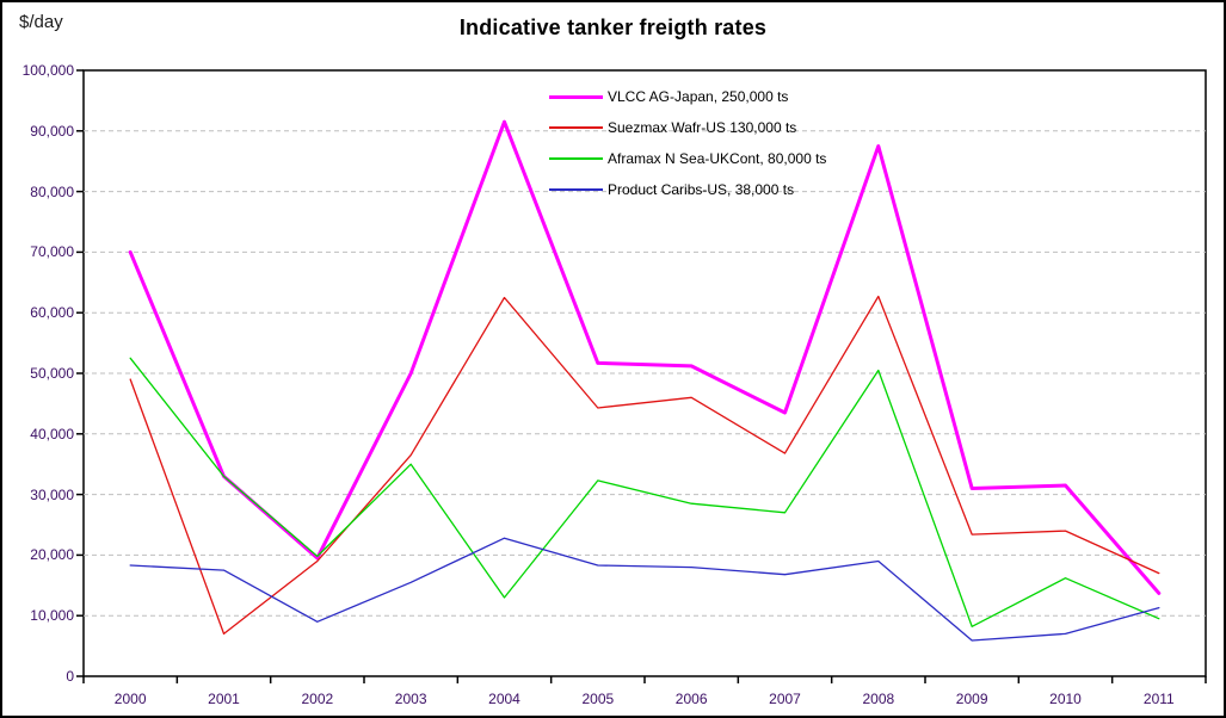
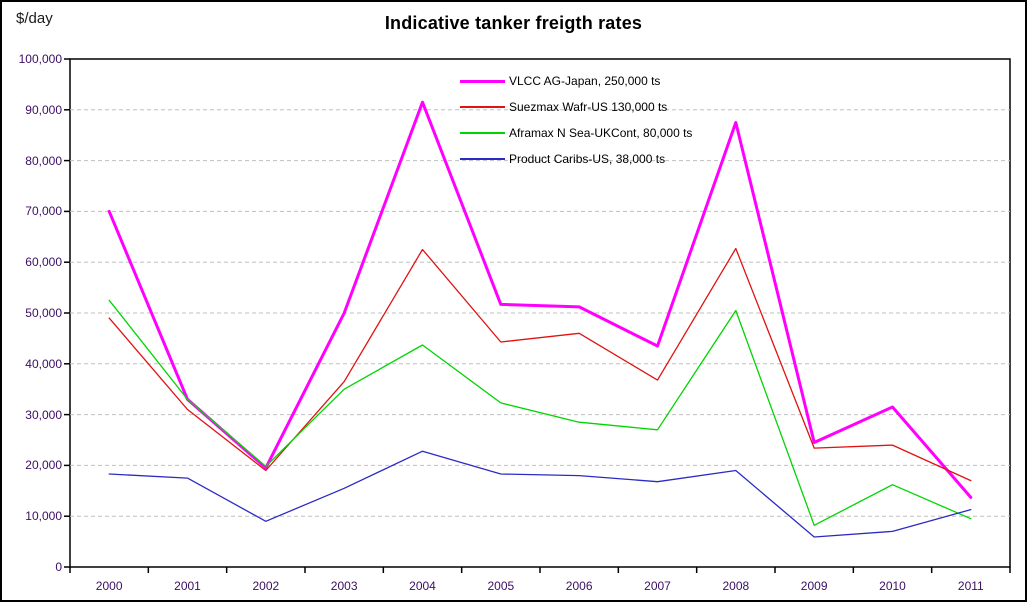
Suezmax Wafr-US 130,000 ts/2001: 7000 -> 31000
Aframax N Sea-UKCont, 80,000 ts/2004: 13000 -> 44000
VLCC AG-Japan, 250,000 ts/2009: 31000 -> 24000
